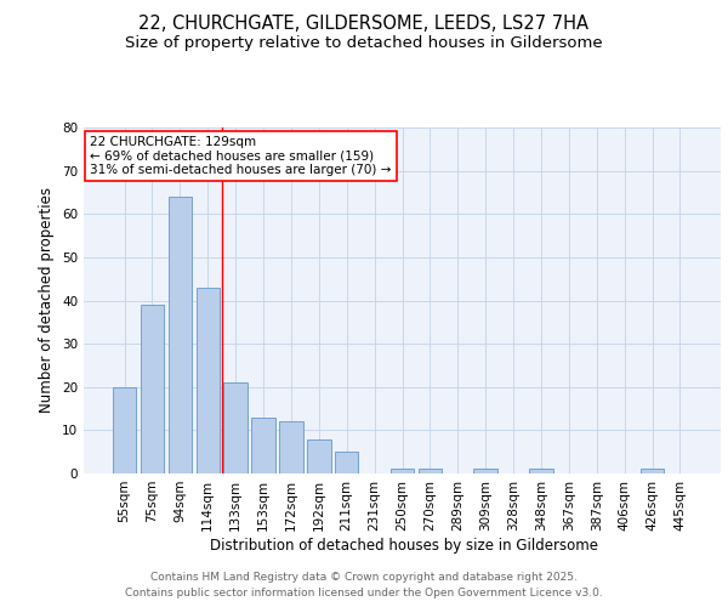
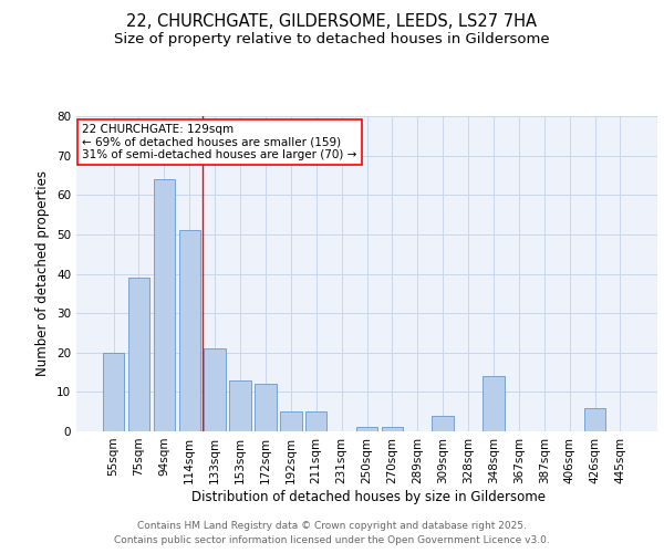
114sqm: 43 -> 51
192sqm: 8 -> 5
309sqm: 1 -> 4
348sqm: 1 -> 14
426sqm: 1 -> 6
